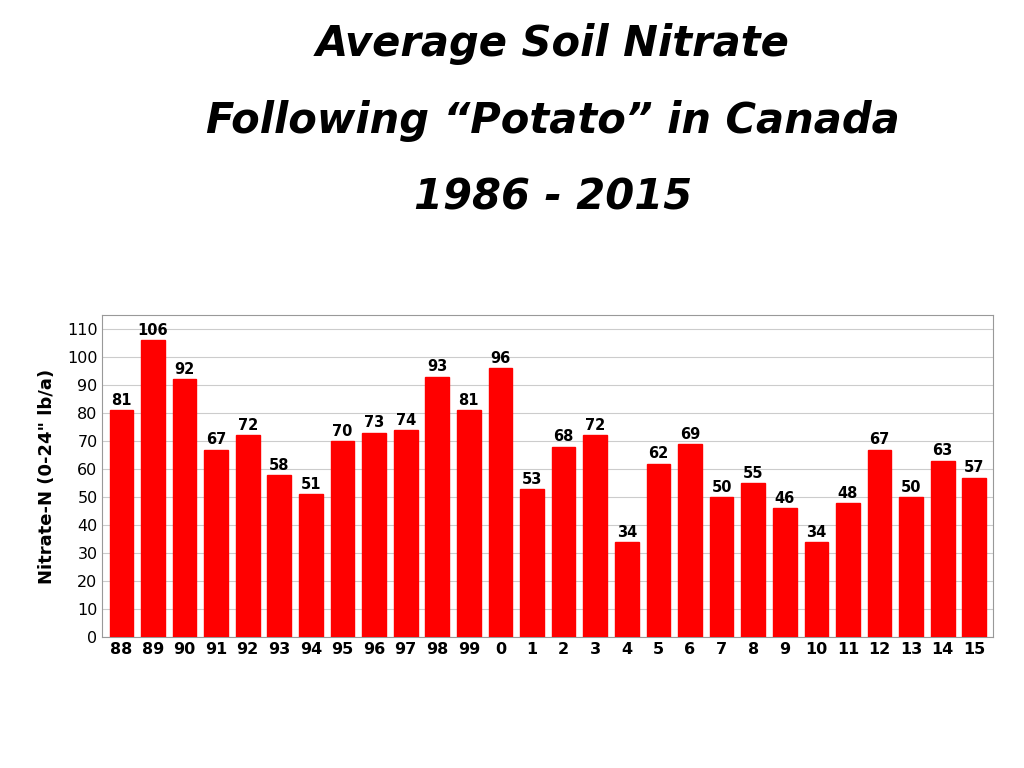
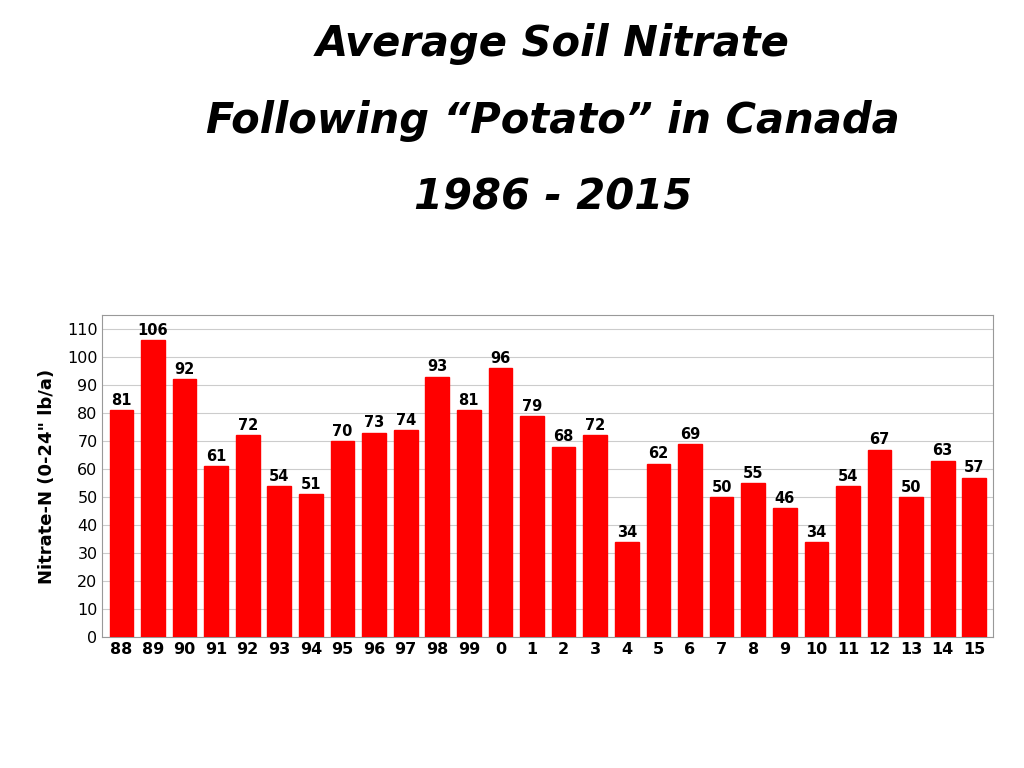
91: 67 -> 61
93: 58 -> 54
1: 53 -> 79
11: 48 -> 54
